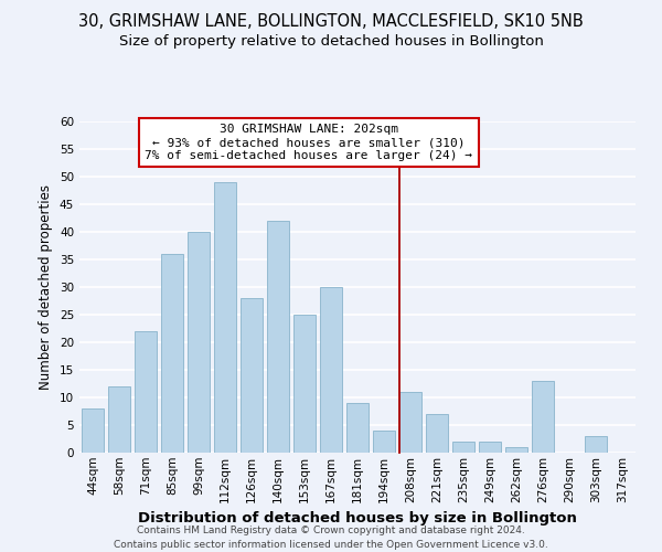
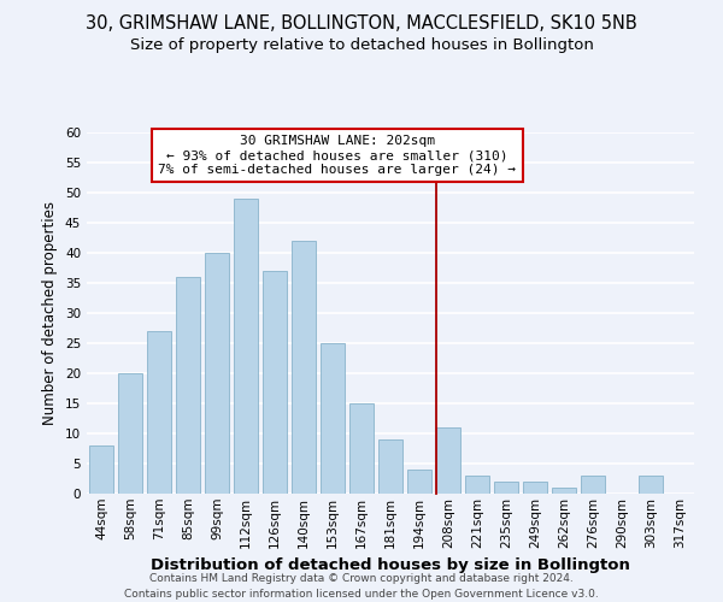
58sqm: 12 -> 20
71sqm: 22 -> 27
126sqm: 28 -> 37
167sqm: 30 -> 15
221sqm: 7 -> 3
276sqm: 13 -> 3
